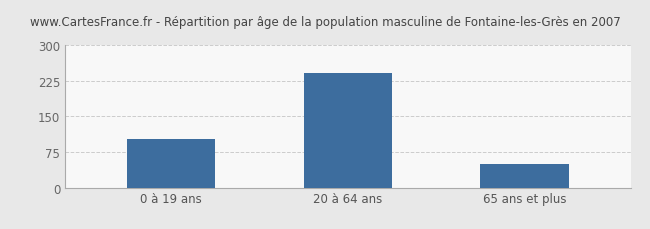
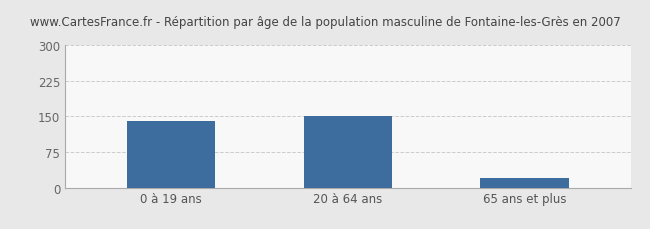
0 à 19 ans: 103 -> 140
20 à 64 ans: 242 -> 150
65 ans et plus: 50 -> 20
